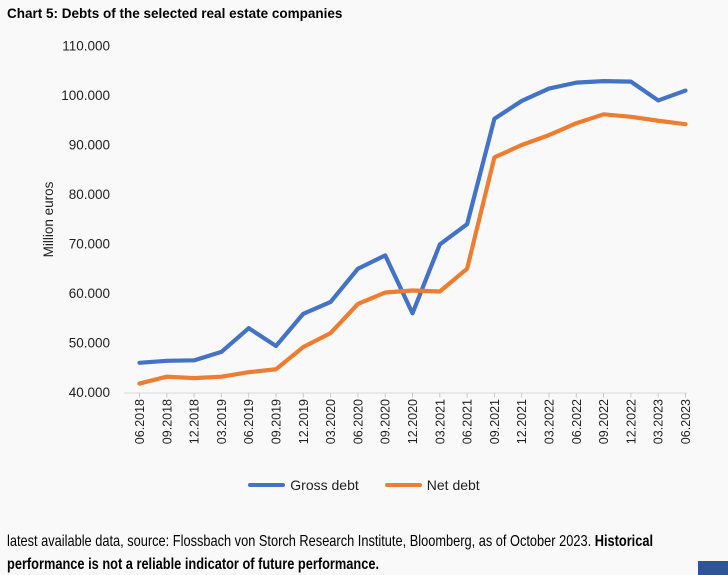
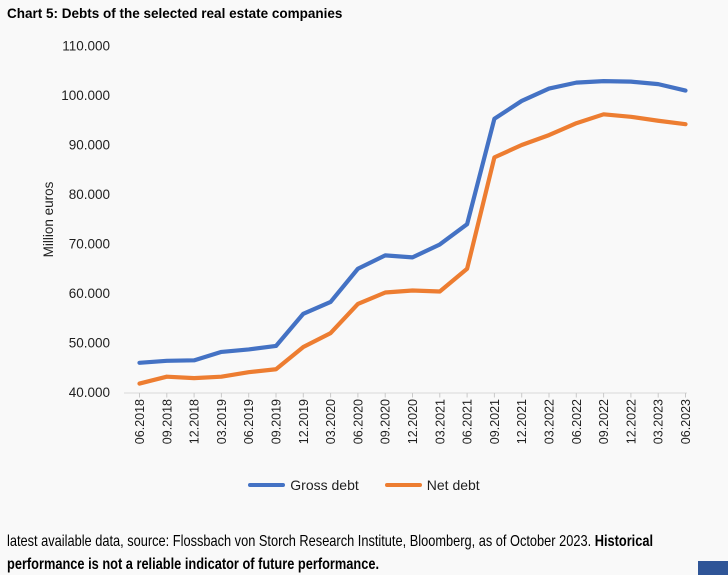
Gross debt/06.2019: 53000 -> 49000
Gross debt/12.2020: 56000 -> 67000
Gross debt/03.2023: 99000 -> 102000
